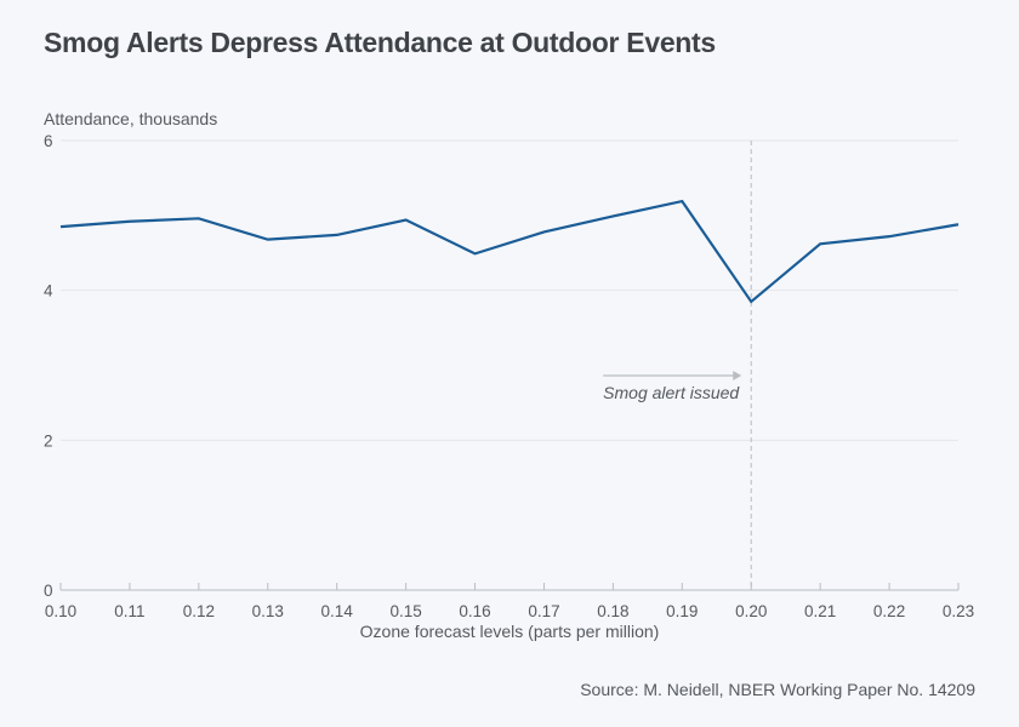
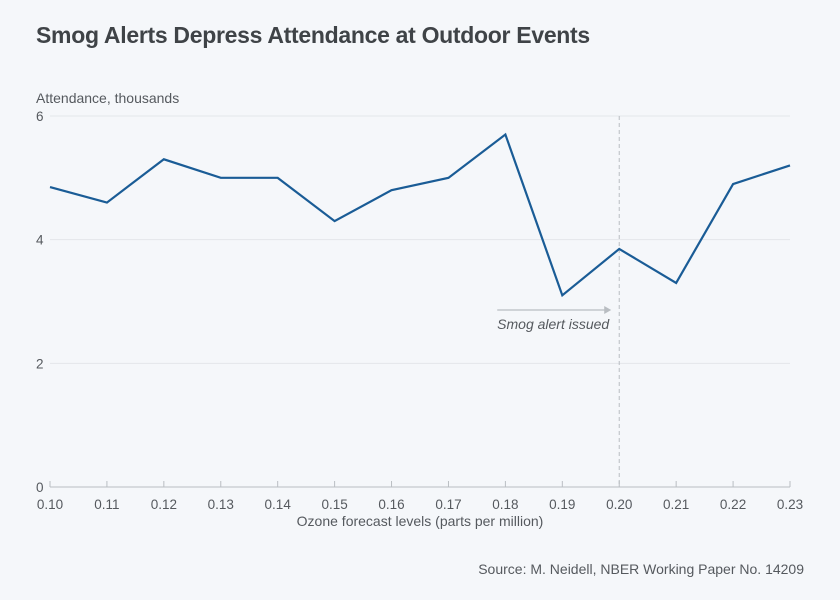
0.11: 4.9 -> 4.6
0.12: 5.0 -> 5.3
0.13: 4.7 -> 5.0
0.14: 4.7 -> 5.0
0.15: 4.9 -> 4.3
0.16: 4.5 -> 4.8
0.17: 4.8 -> 5.0
0.18: 5.0 -> 5.7
0.19: 5.2 -> 3.1
0.21: 4.6 -> 3.3
0.22: 4.7 -> 4.9
0.23: 4.9 -> 5.2
